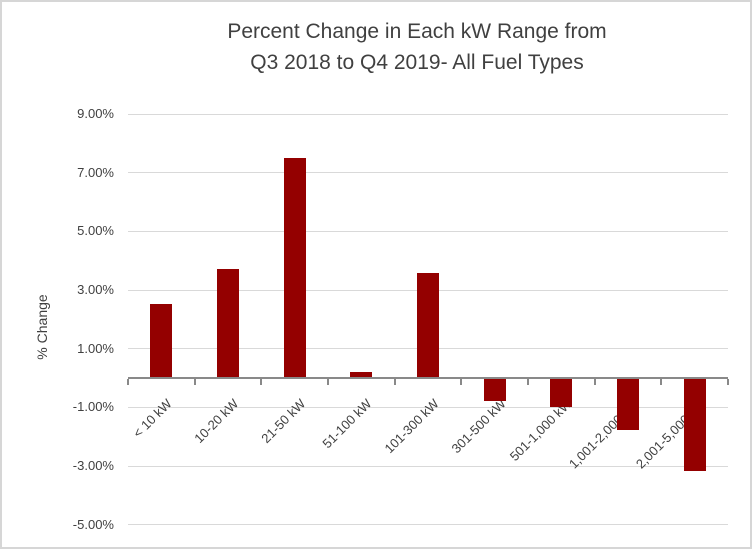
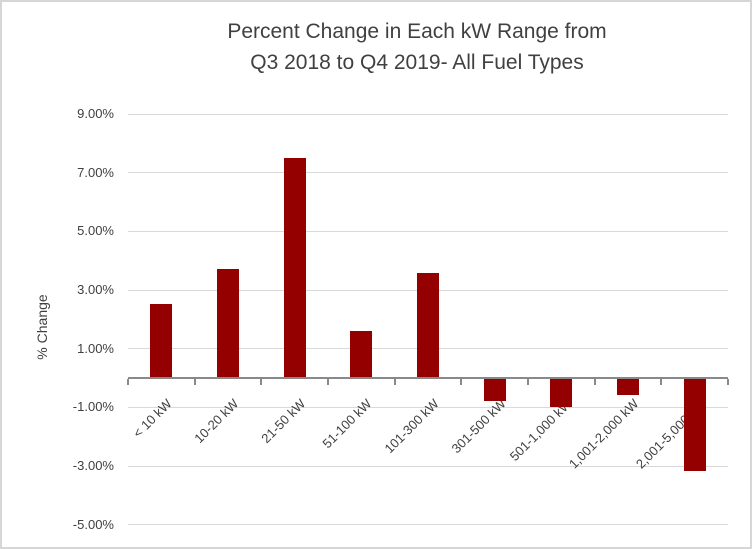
51-100 kW: 0.2% -> 1.6%
1,001-2,000 kW: -1.8% -> -0.6%
